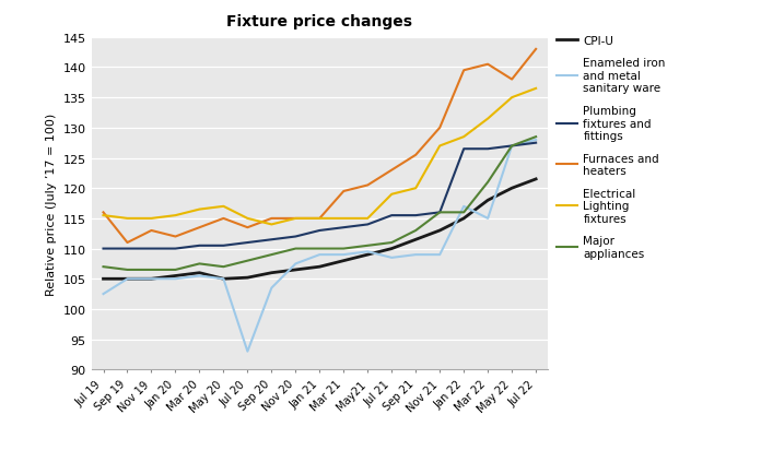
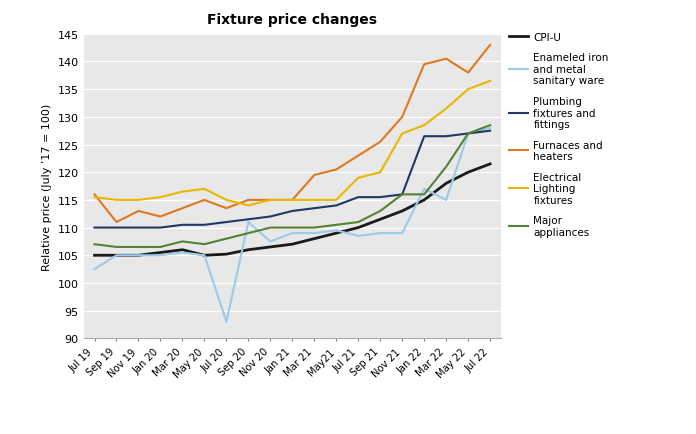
Enameled iron and metal sanitary ware/Sep 20: 103.5 -> 111.0
